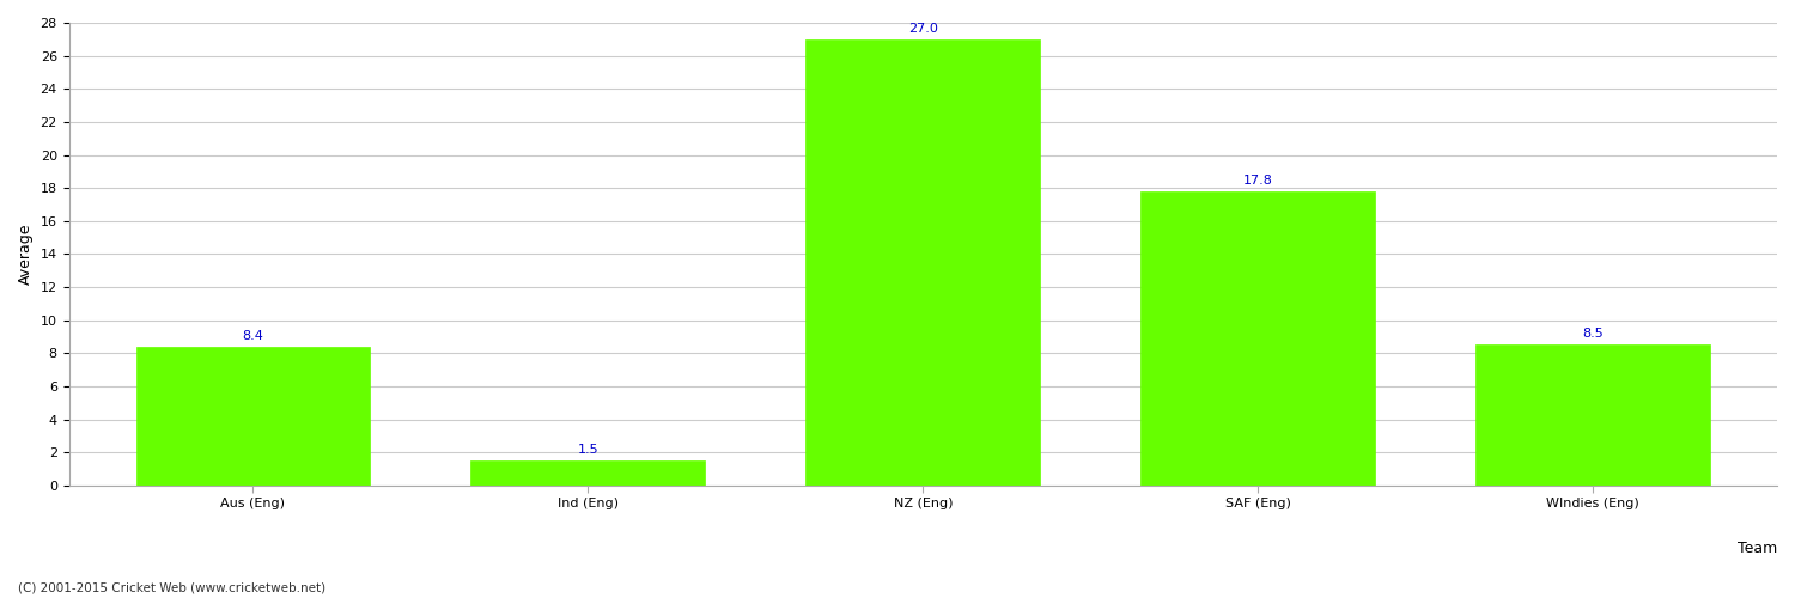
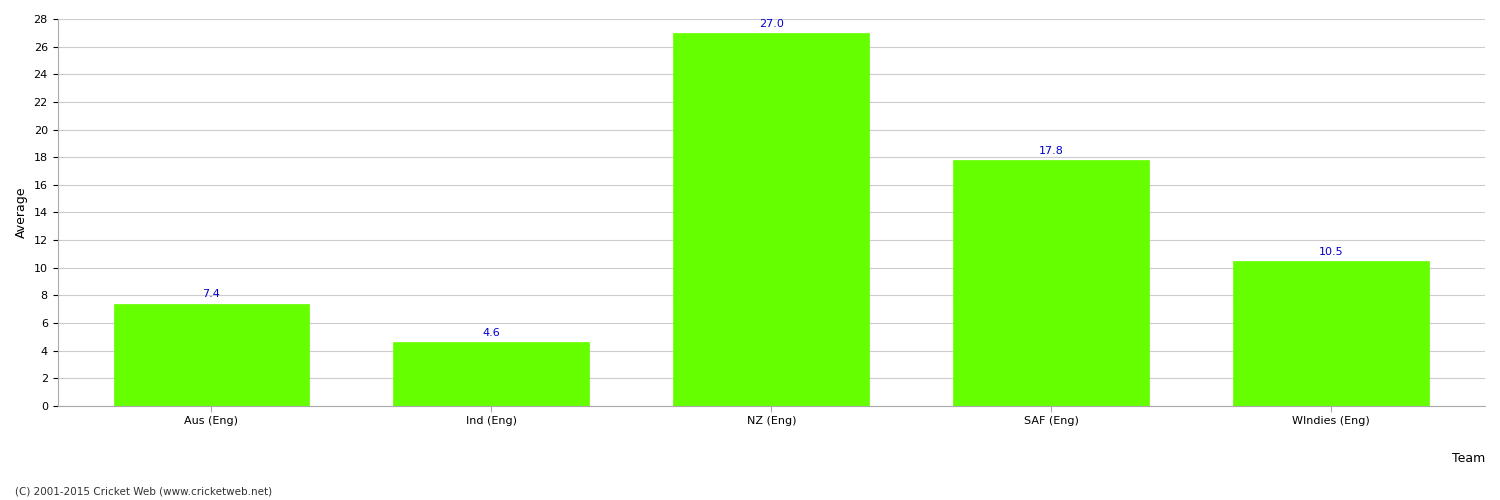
Aus (Eng): 8.4 -> 7.4
Ind (Eng): 1.5 -> 4.6
WIndies (Eng): 8.5 -> 10.5
